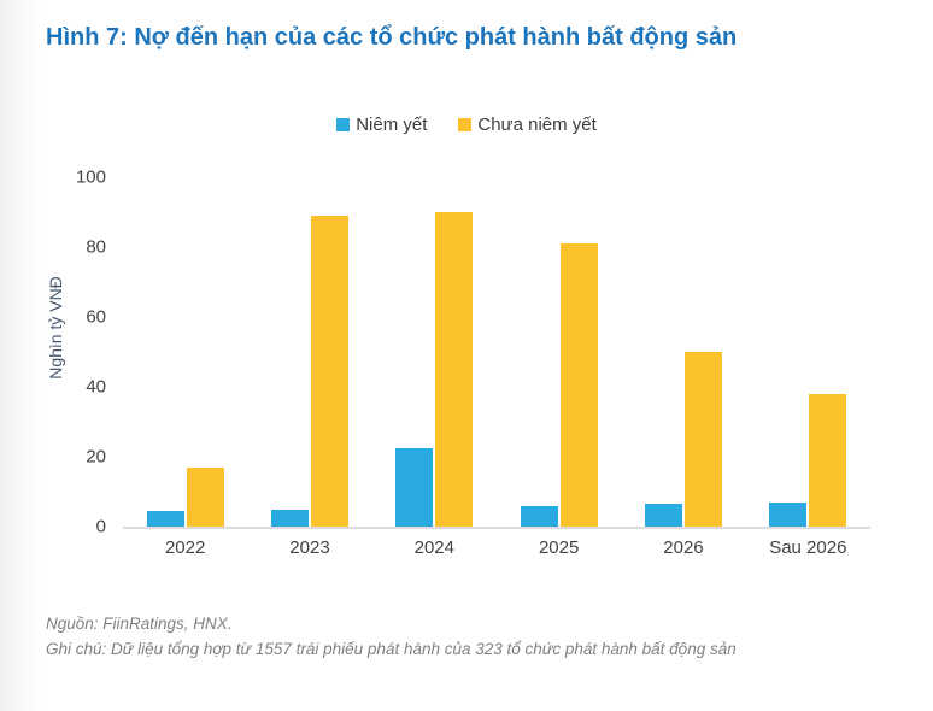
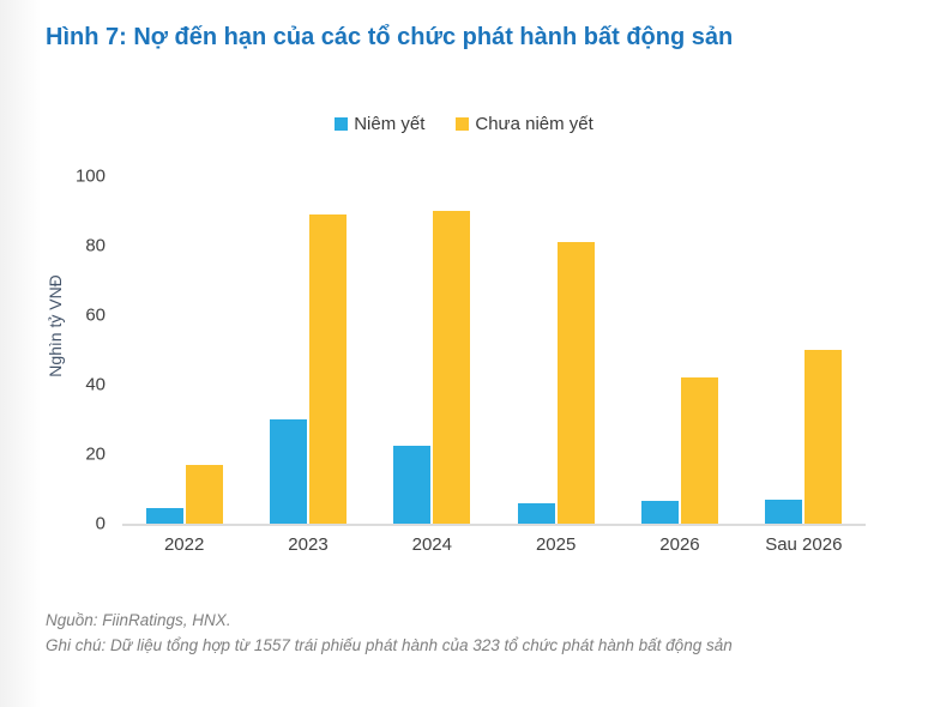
Niêm yết/2023: 5 -> 30
Chưa niêm yết/2026: 50 -> 42
Chưa niêm yết/Sau 2026: 38 -> 50
